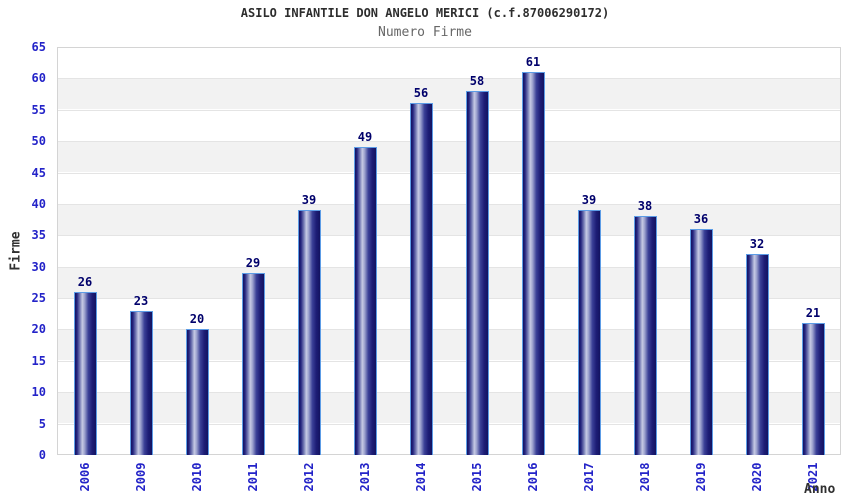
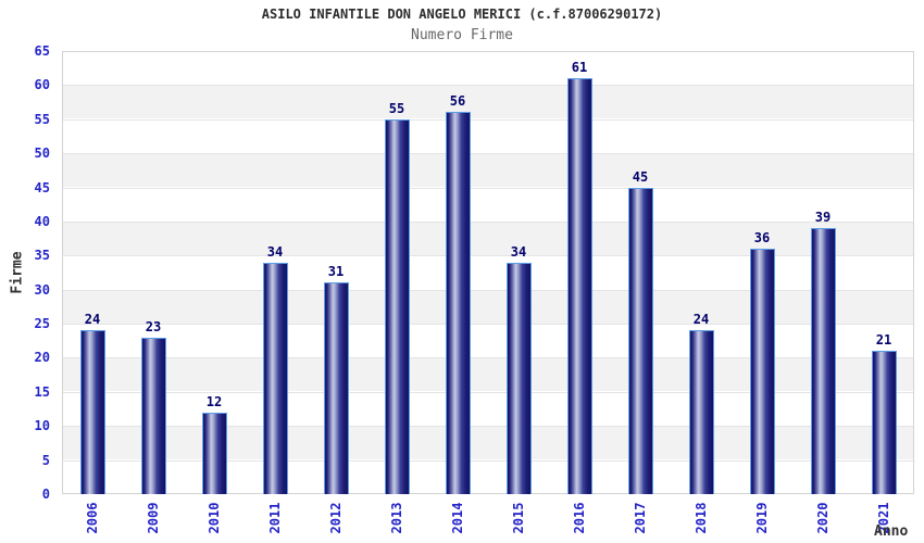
2006: 26 -> 24
2010: 20 -> 12
2011: 29 -> 34
2012: 39 -> 31
2013: 49 -> 55
2015: 58 -> 34
2017: 39 -> 45
2018: 38 -> 24
2020: 32 -> 39
